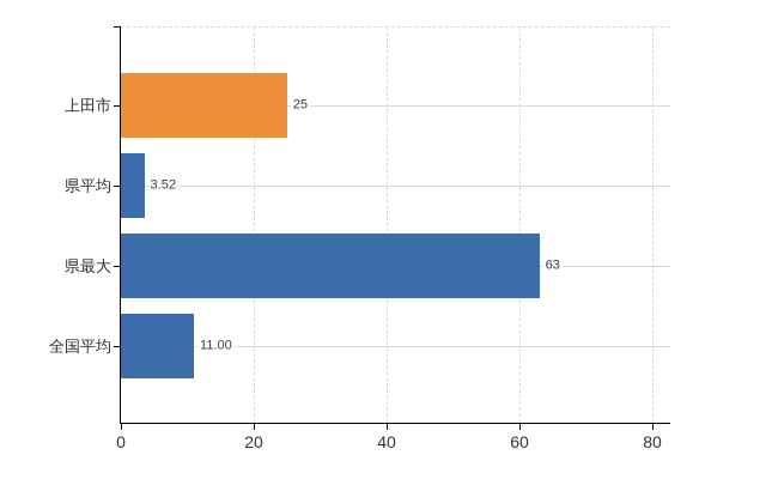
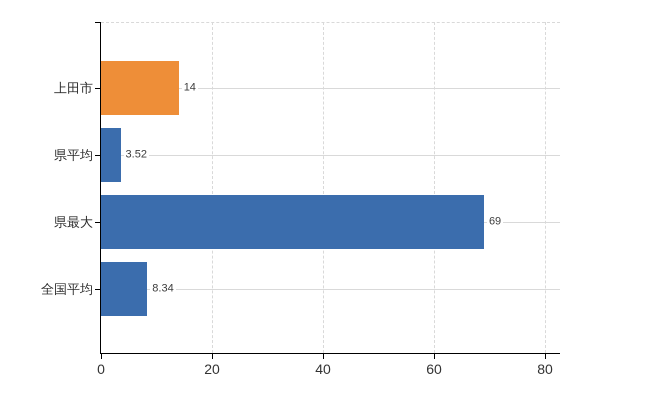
上田市: 25 -> 14
県最大: 63 -> 69
全国平均: 11.00 -> 8.34
